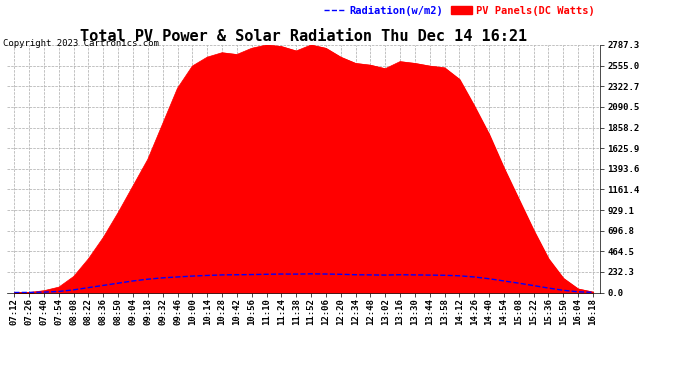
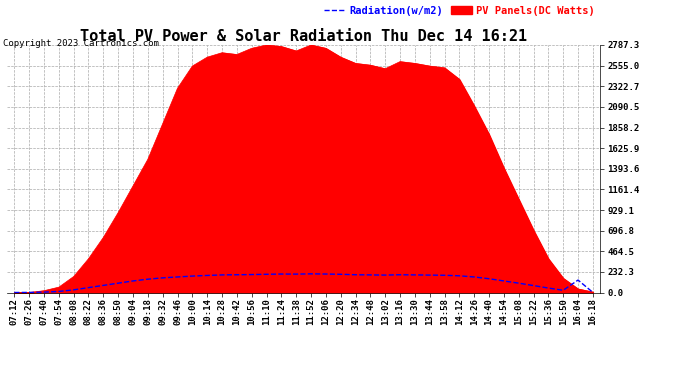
Radiation(w/m2)/16:04: 10 -> 140
